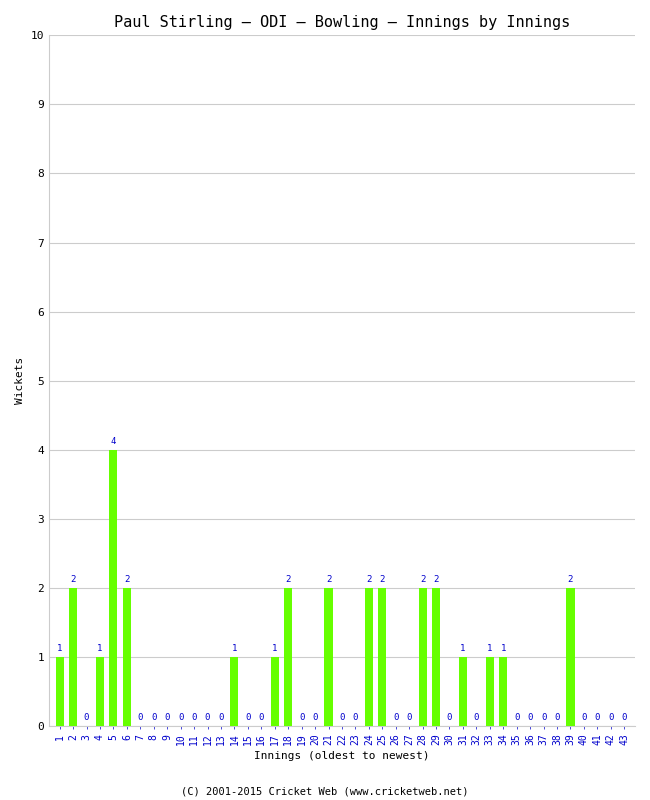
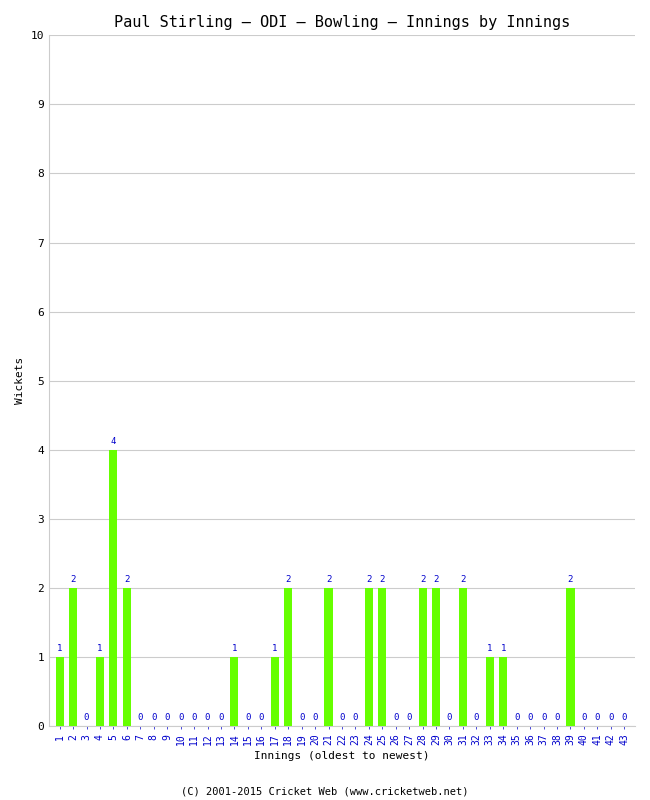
31: 1 -> 2
